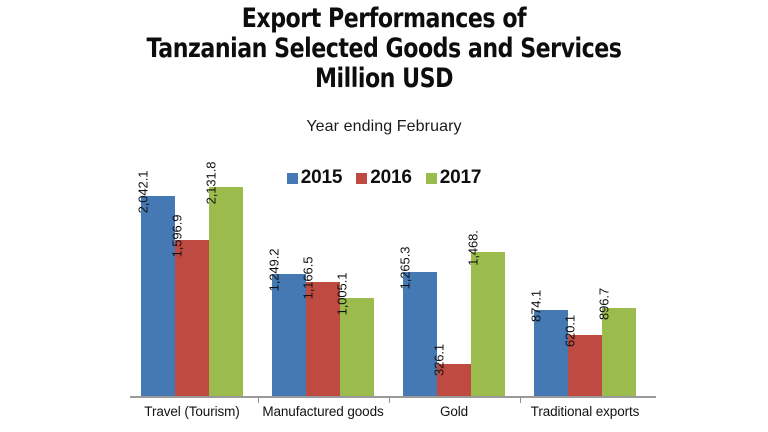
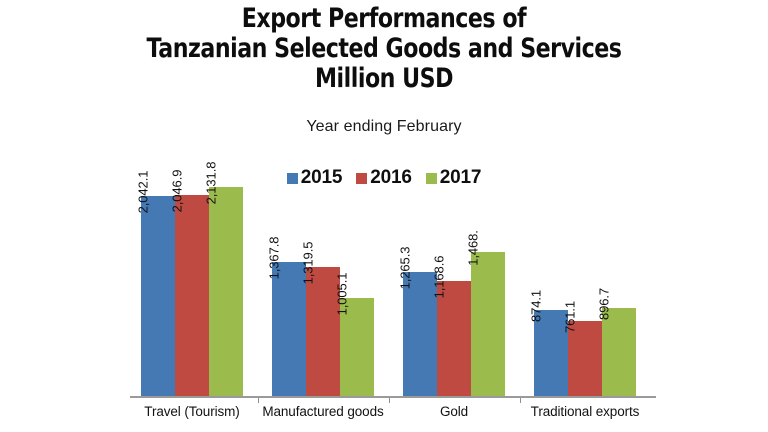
2016/Travel (Tourism): 1,596.9 -> 2,046.9
2015/Manufactured goods: 1,249.2 -> 1,367.8
2016/Manufactured goods: 1,166.5 -> 1,319.5
2016/Gold: 326.1 -> 1,168.6
2016/Traditional exports: 620.1 -> 761.1
